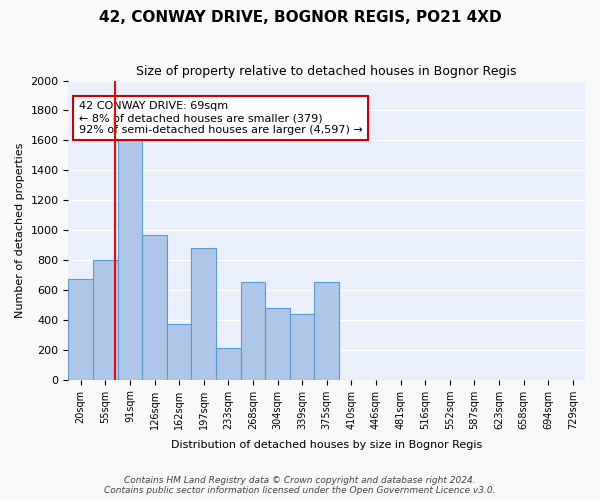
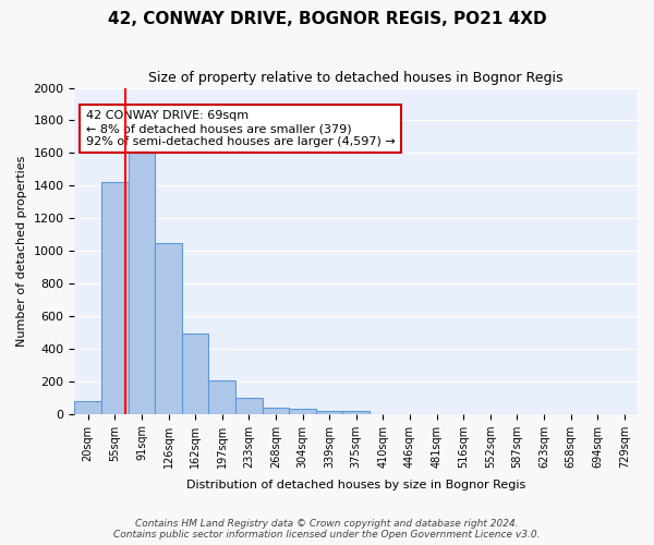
20sqm: 670 -> 80
55sqm: 800 -> 1420
126sqm: 970 -> 1050
162sqm: 370 -> 490
197sqm: 880 -> 200
233sqm: 210 -> 100
268sqm: 650 -> 40
304sqm: 480 -> 30
339sqm: 440 -> 20
375sqm: 650 -> 20
